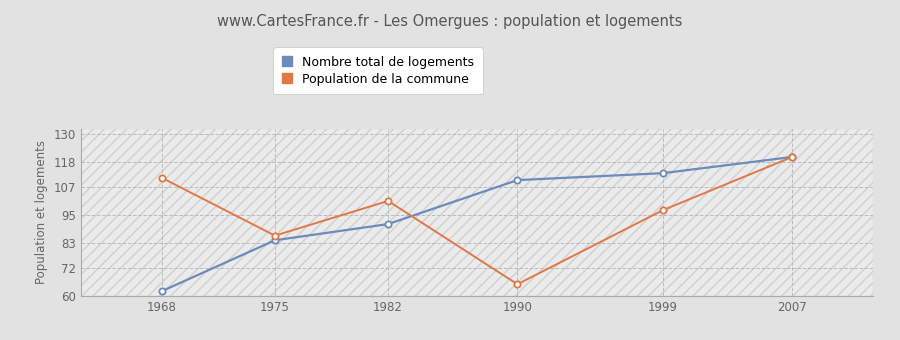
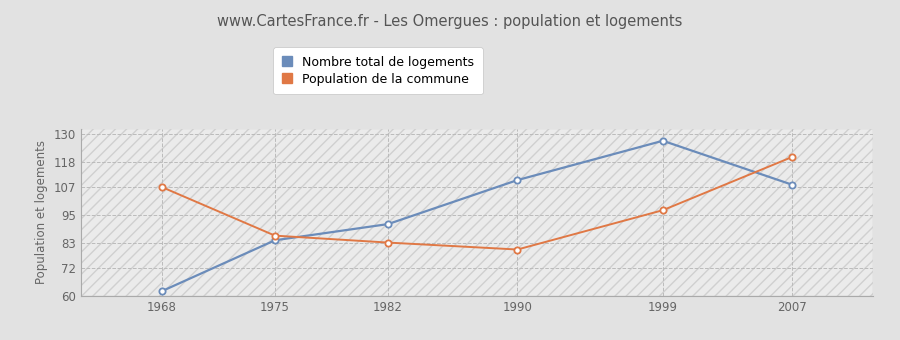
Population de la commune/1968: 111 -> 107
Population de la commune/1982: 101 -> 83
Population de la commune/1990: 65 -> 80
Nombre total de logements/1999: 113 -> 127
Nombre total de logements/2007: 120 -> 108
